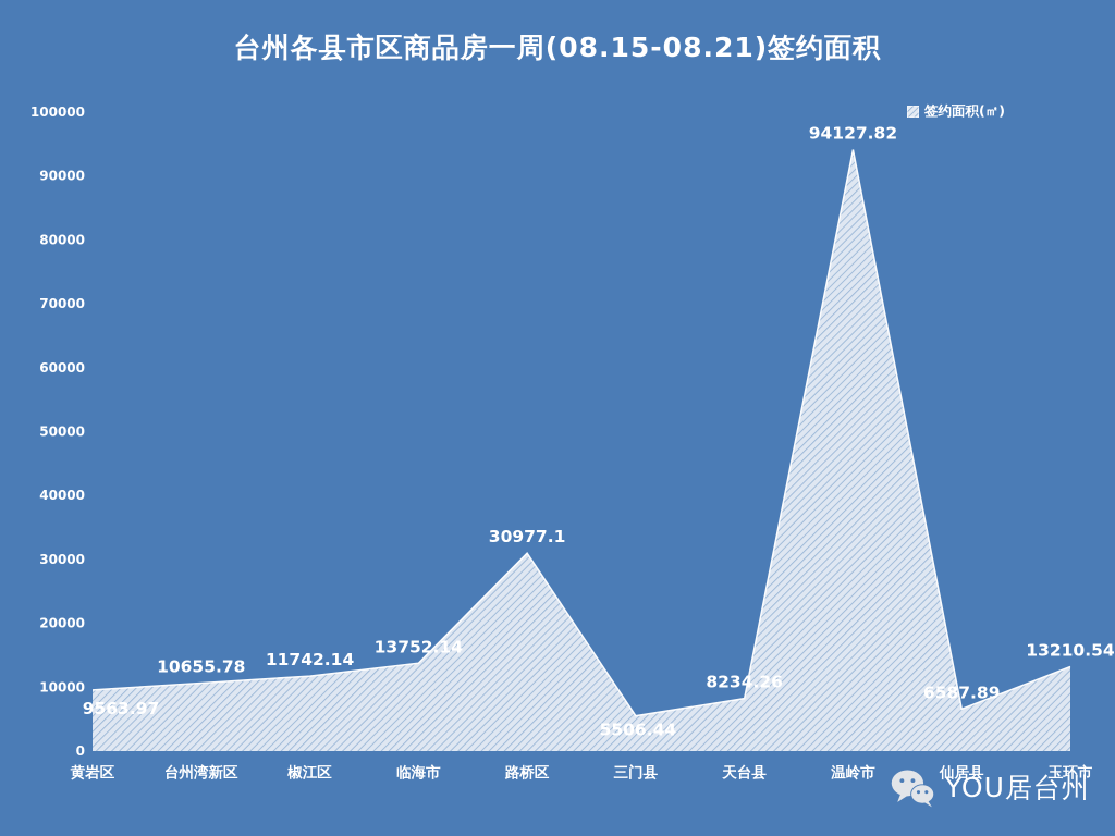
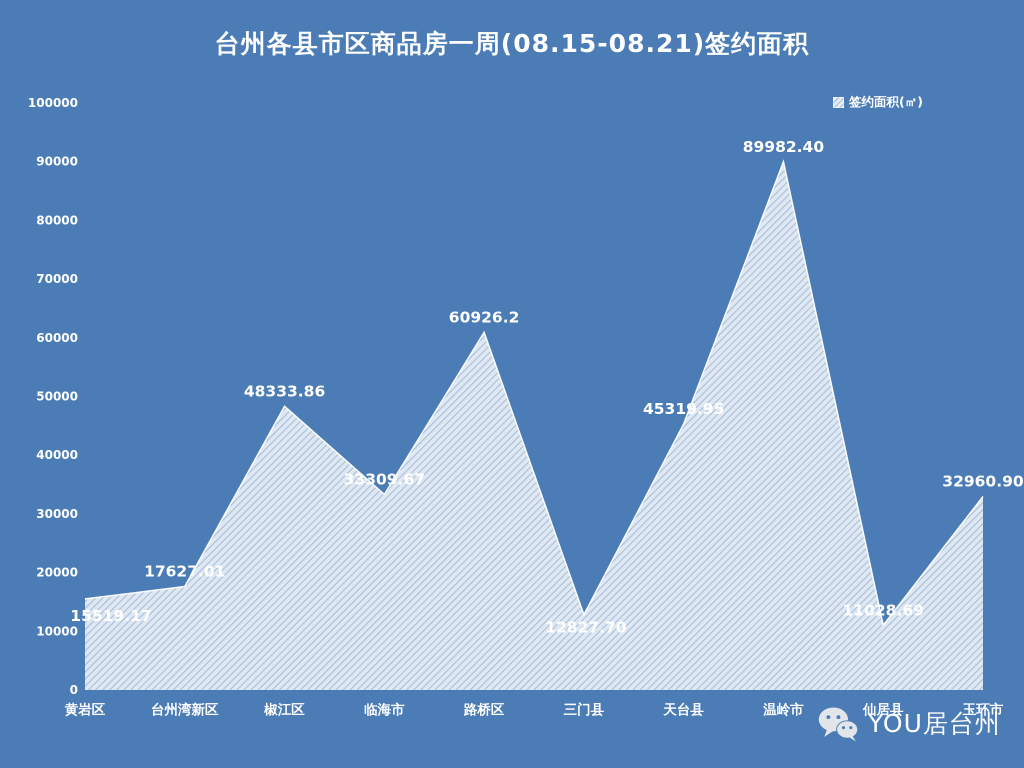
黄岩区: 9563.97 -> 15519.17
台州湾新区: 10655.78 -> 17627.01
椒江区: 11742.14 -> 48333.86
临海市: 13752.14 -> 33309.67
路桥区: 30977.1 -> 60926.2
三门县: 5506.44 -> 12827.70
天台县: 8234.26 -> 45319.95
温岭市: 94127.82 -> 89982.40
仙居县: 6587.89 -> 11028.69
玉环市: 13210.54 -> 32960.90
